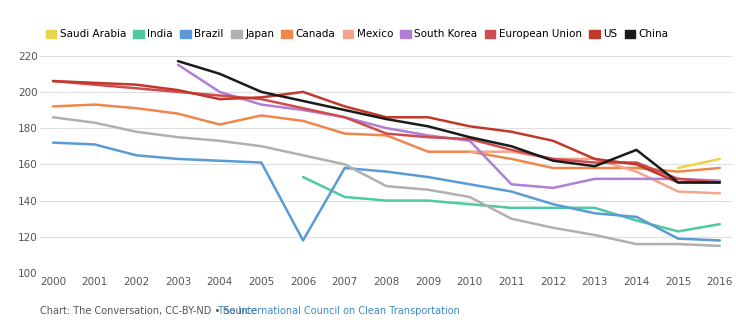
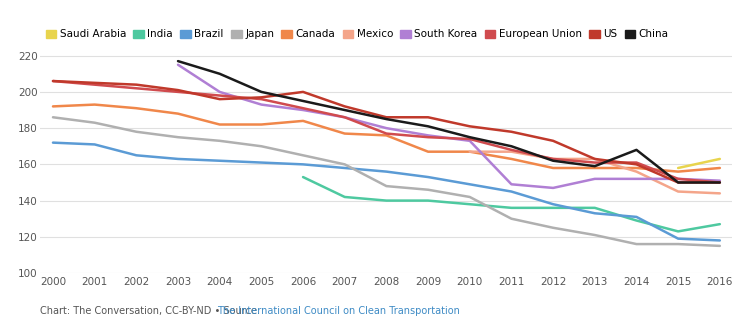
Canada/2005: 187 -> 182
Brazil/2006: 118 -> 160
